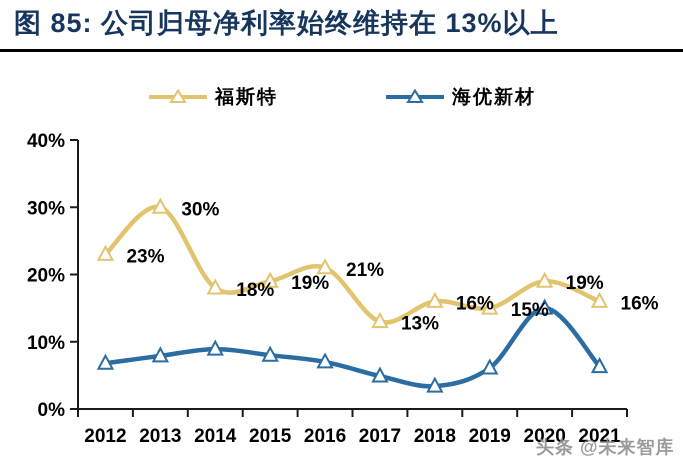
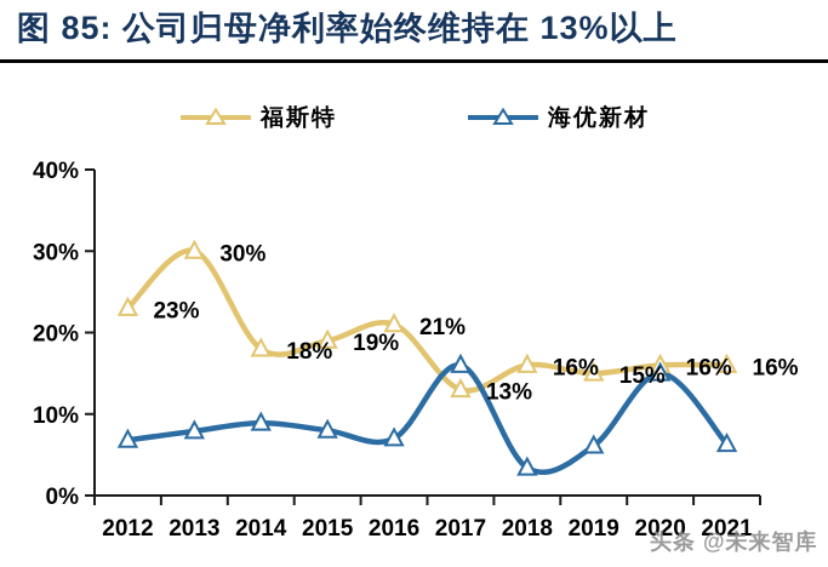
海优新材/2017: 5% -> 16%
福斯特/2020: 19% -> 16%
